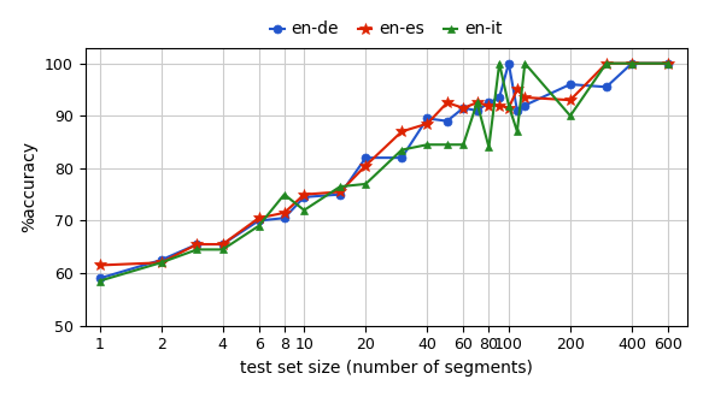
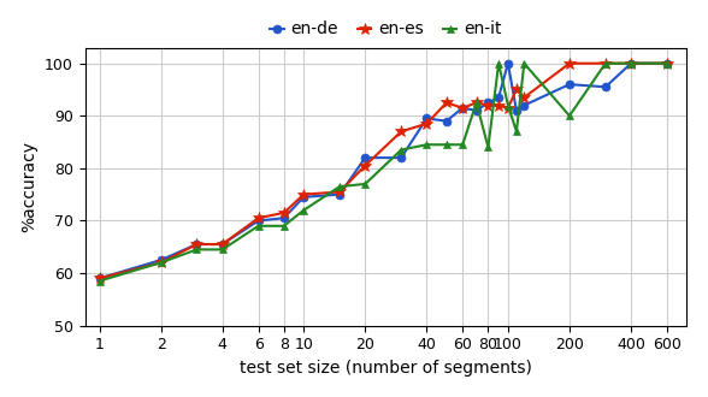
en-es/1: 61.5 -> 59.0
en-it/8: 75.0 -> 69.0
en-es/200: 93.0 -> 100.0
